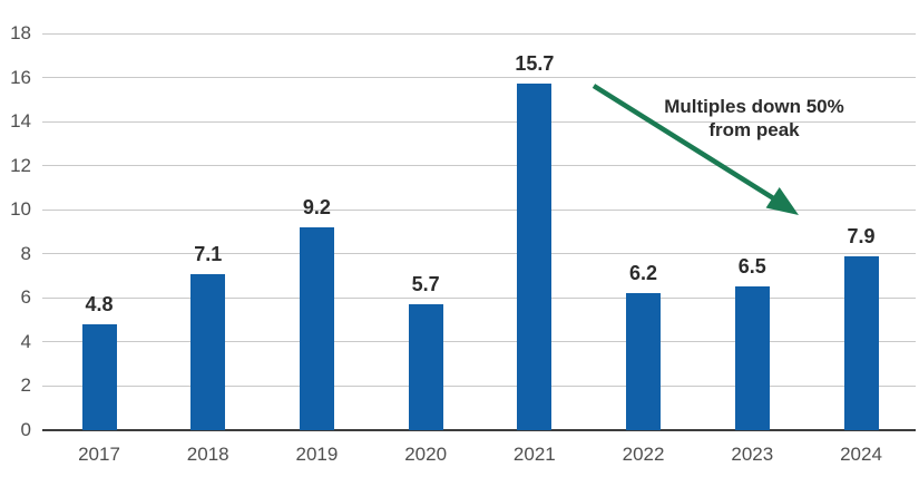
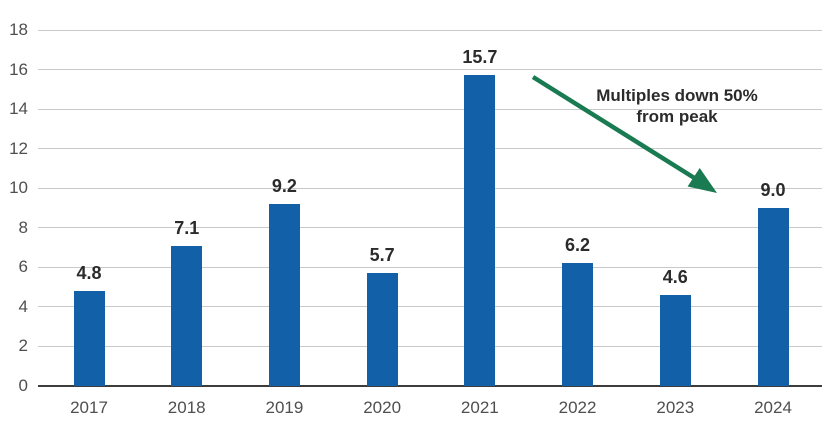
2023: 6.5 -> 4.6
2024: 7.9 -> 9.0
